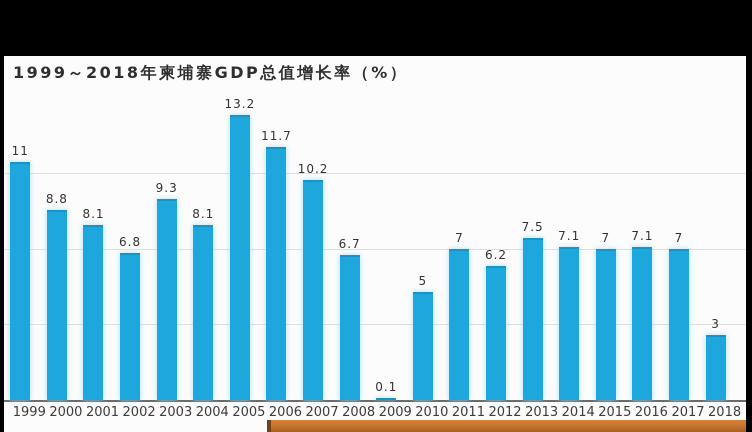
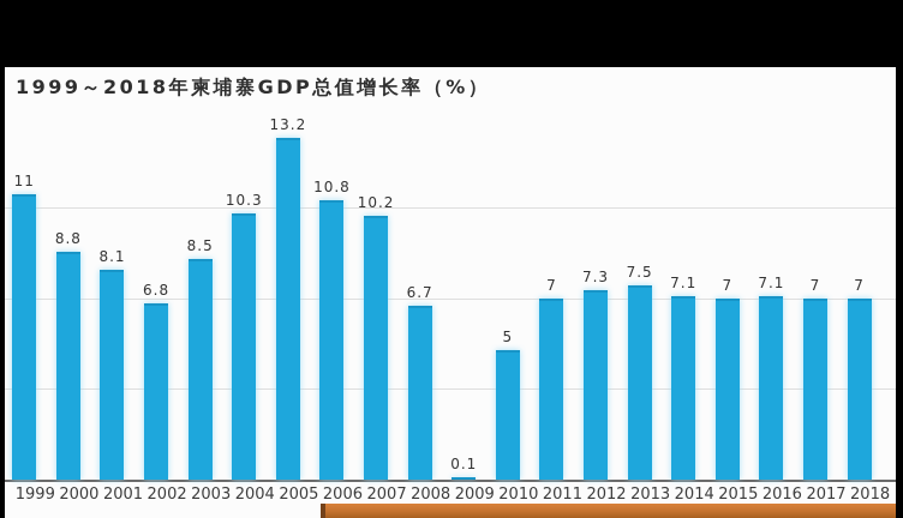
2003: 9.3 -> 8.5
2004: 8.1 -> 10.3
2006: 11.7 -> 10.8
2012: 6.2 -> 7.3
2018: 3 -> 7
